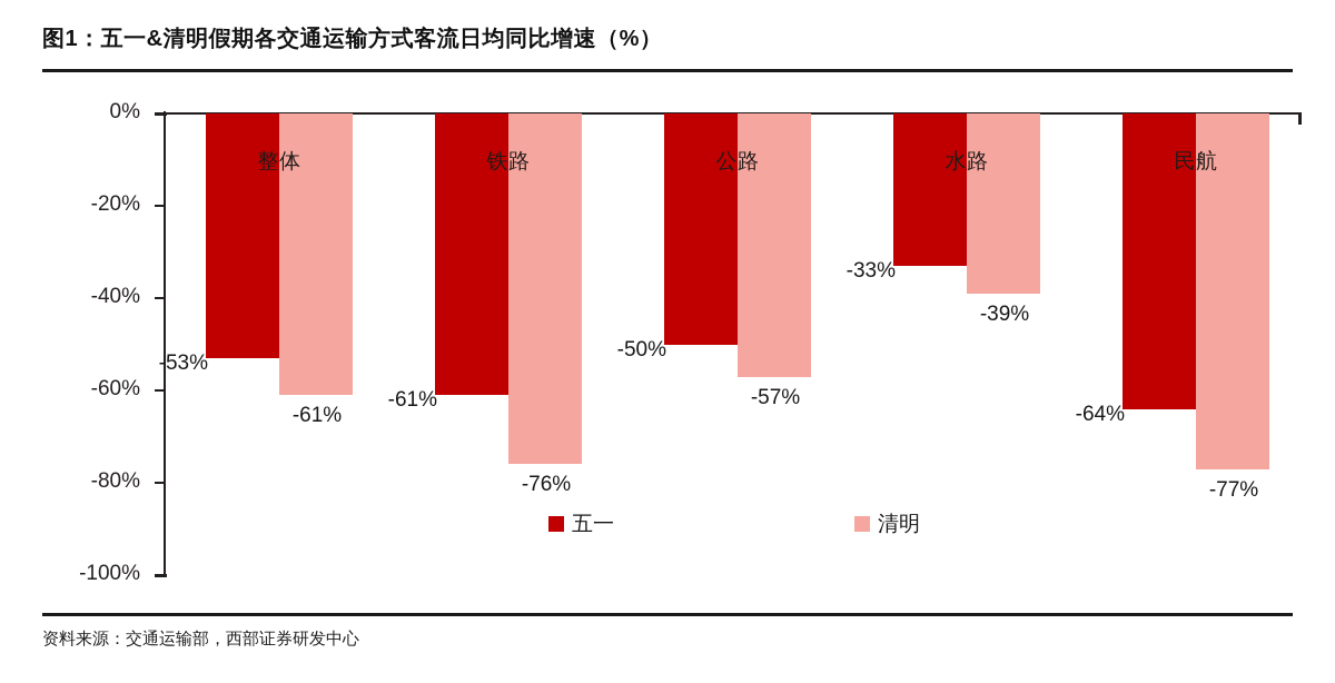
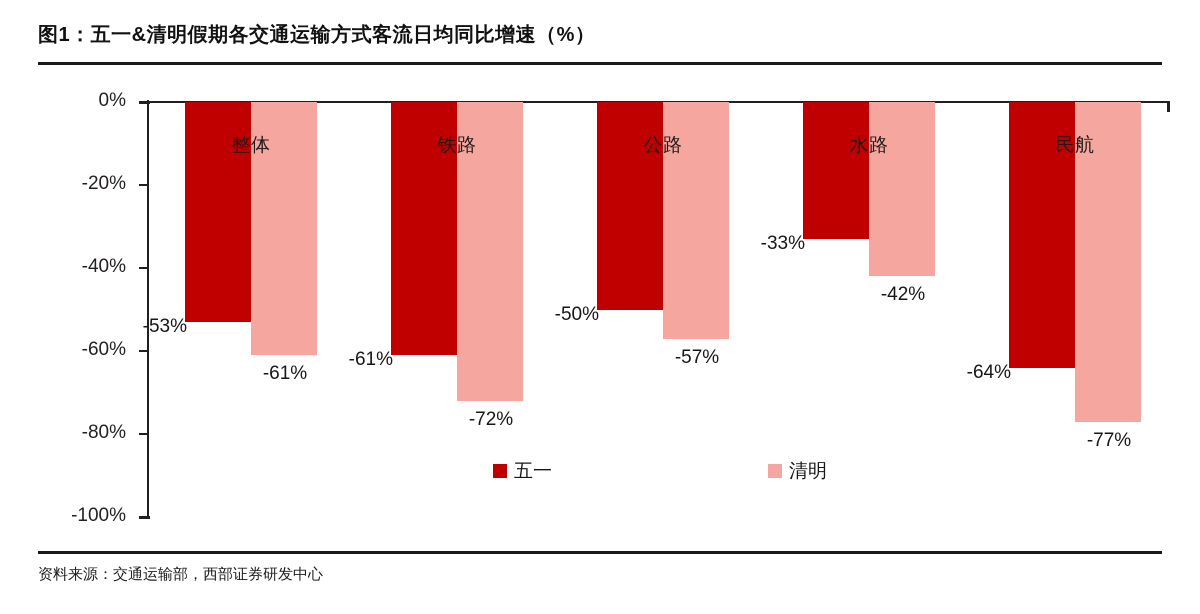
清明/铁路: -76% -> -72%
清明/水路: -39% -> -42%
